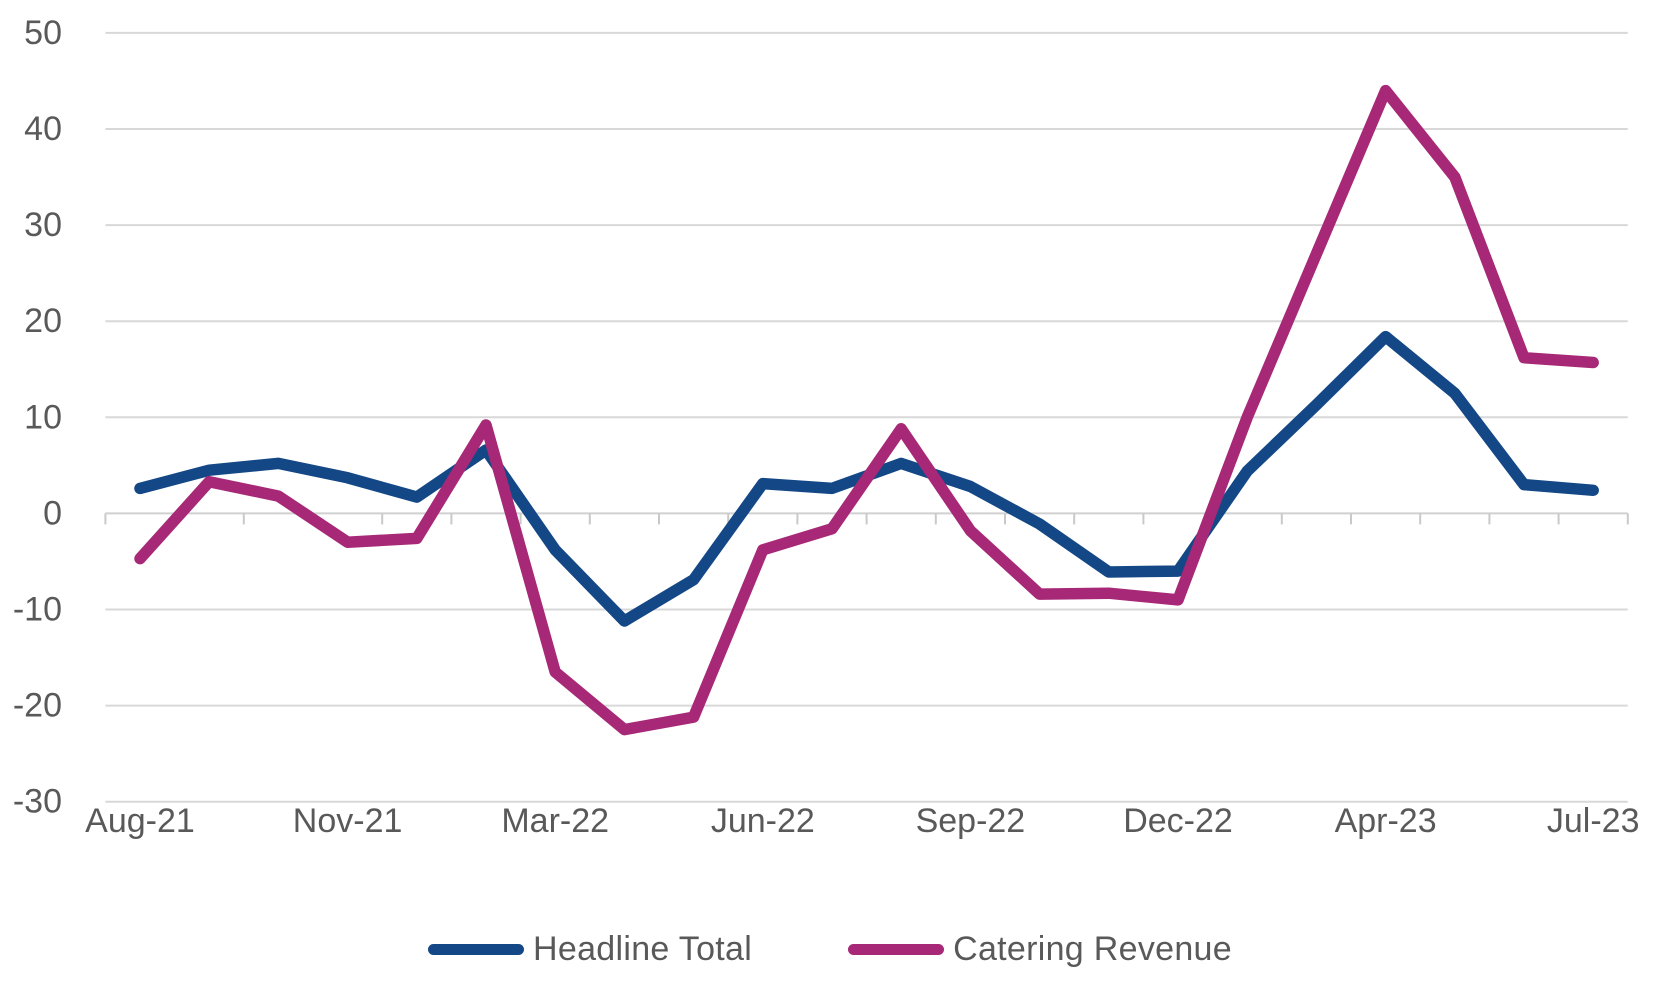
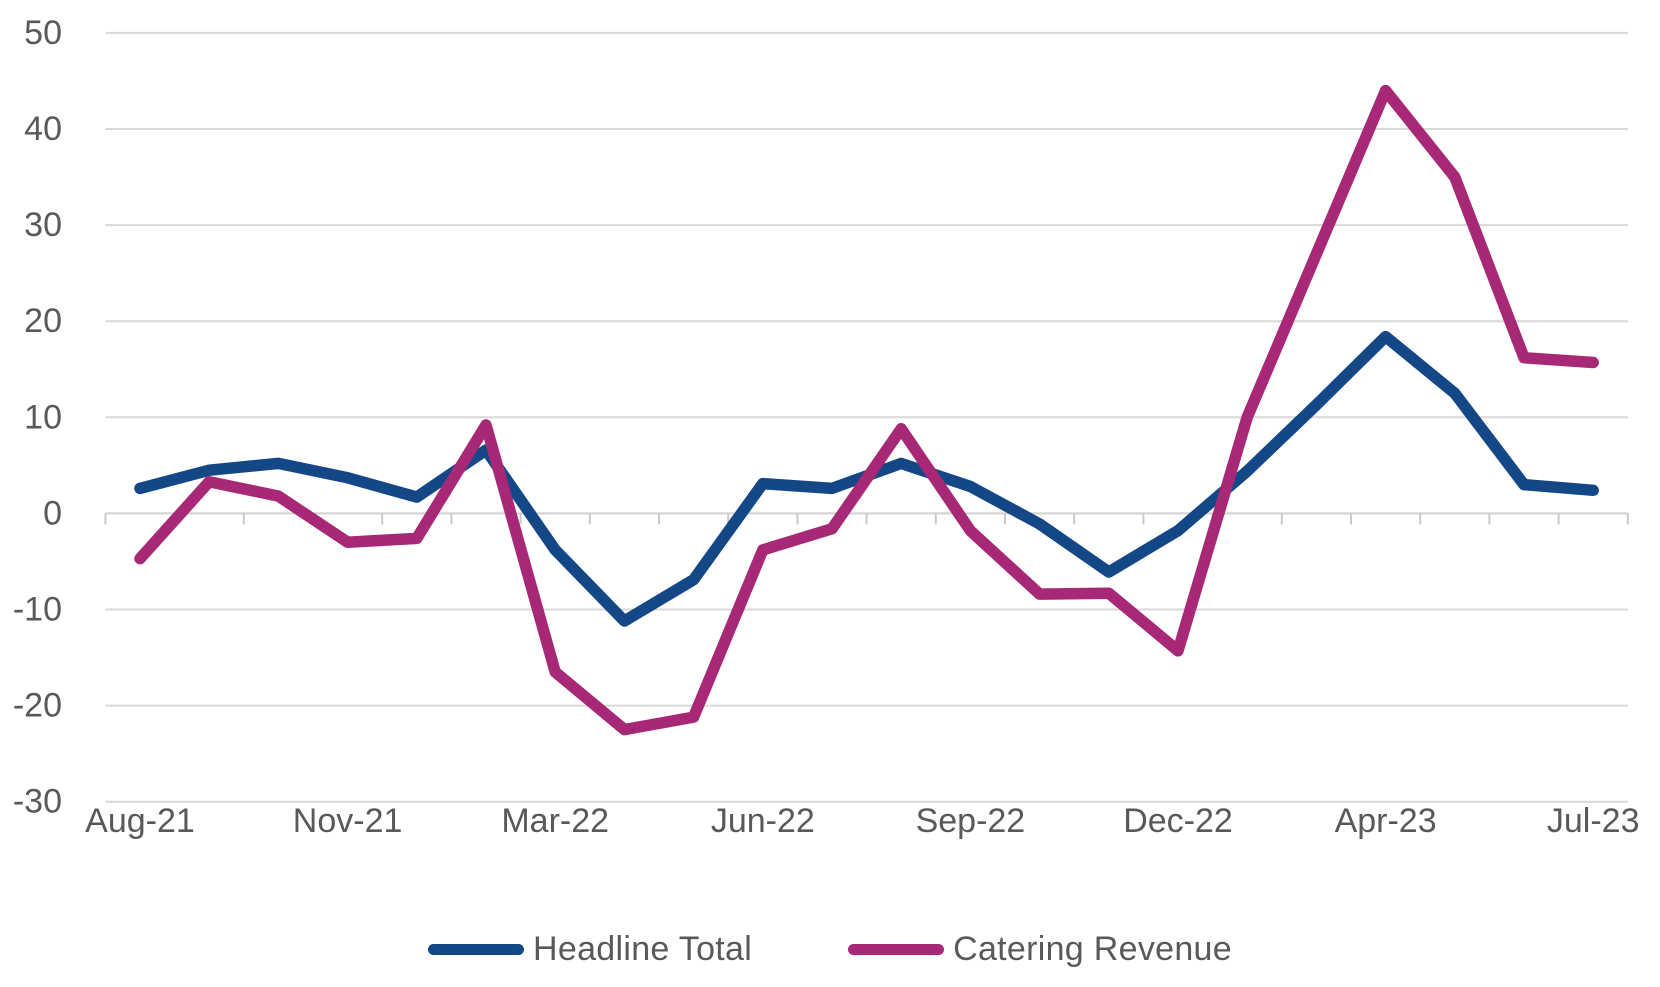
Headline Total/Dec-22: -6 -> -2
Catering Revenue/Dec-22: -9 -> -14
